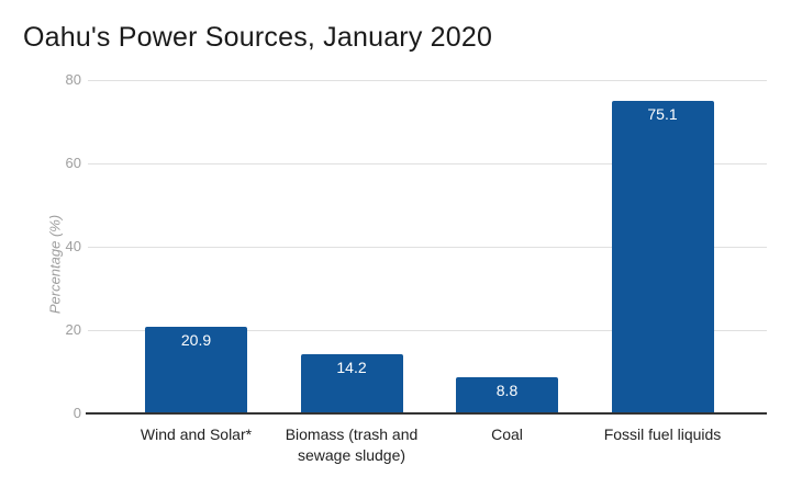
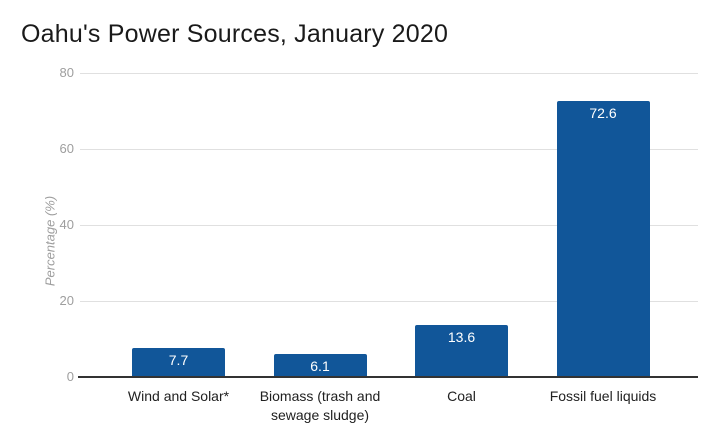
Wind and Solar*: 20.9 -> 7.7
Biomass (trash and sewage sludge): 14.2 -> 6.1
Coal: 8.8 -> 13.6
Fossil fuel liquids: 75.1 -> 72.6
